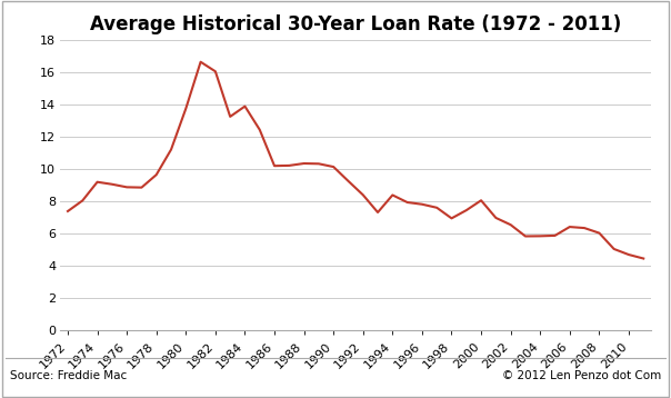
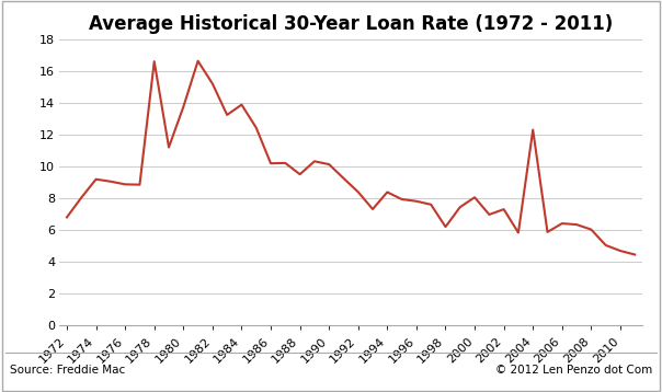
1972: 7.4 -> 6.8
1978: 9.6 -> 16.6
1982: 16.0 -> 15.2
1988: 10.3 -> 9.5
1998: 6.9 -> 6.2
2002: 6.5 -> 7.3
2004: 5.8 -> 12.3
